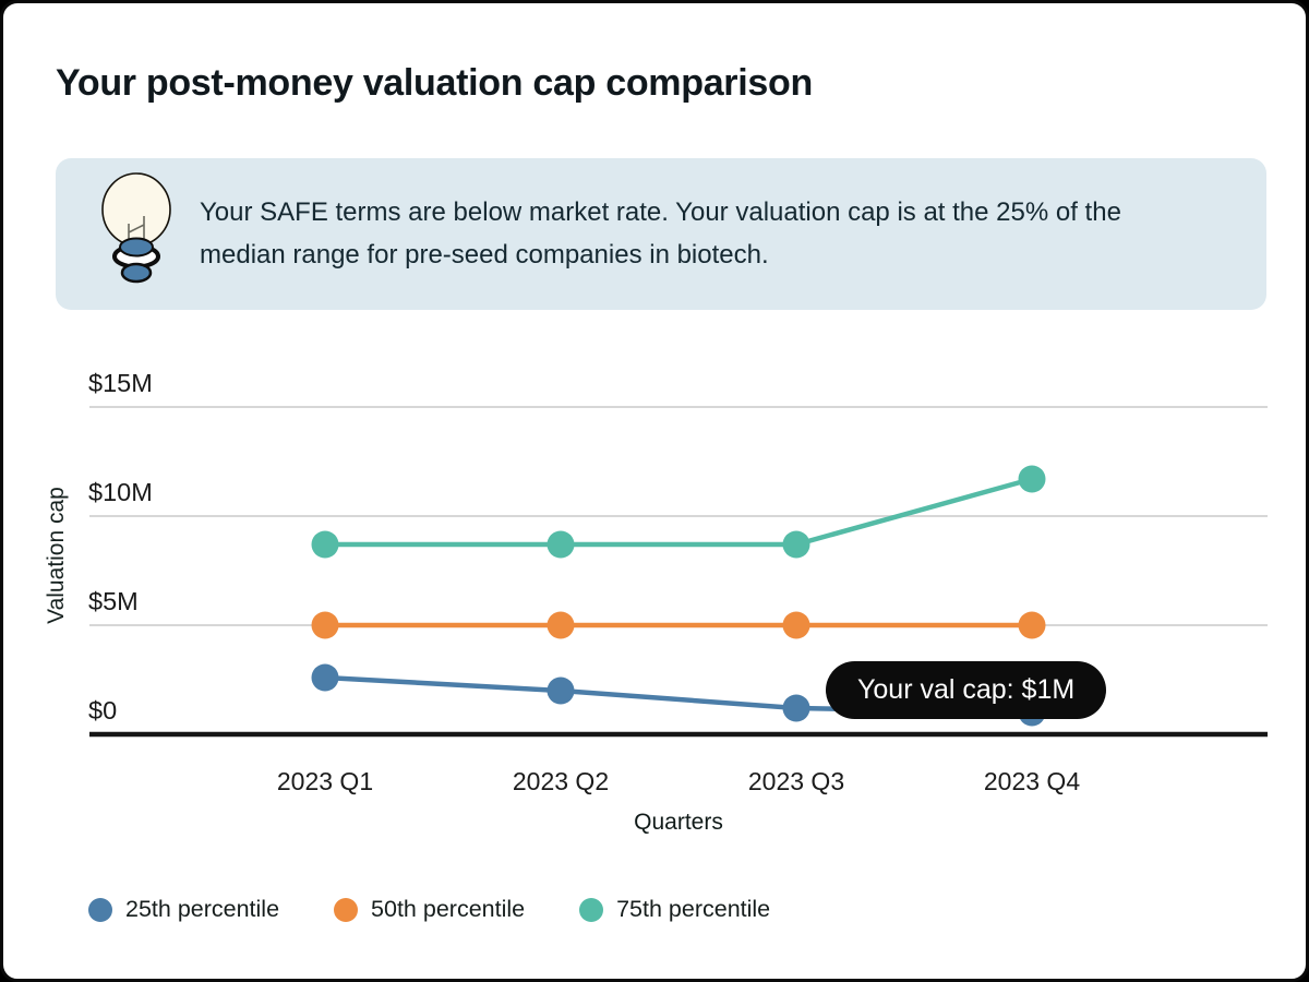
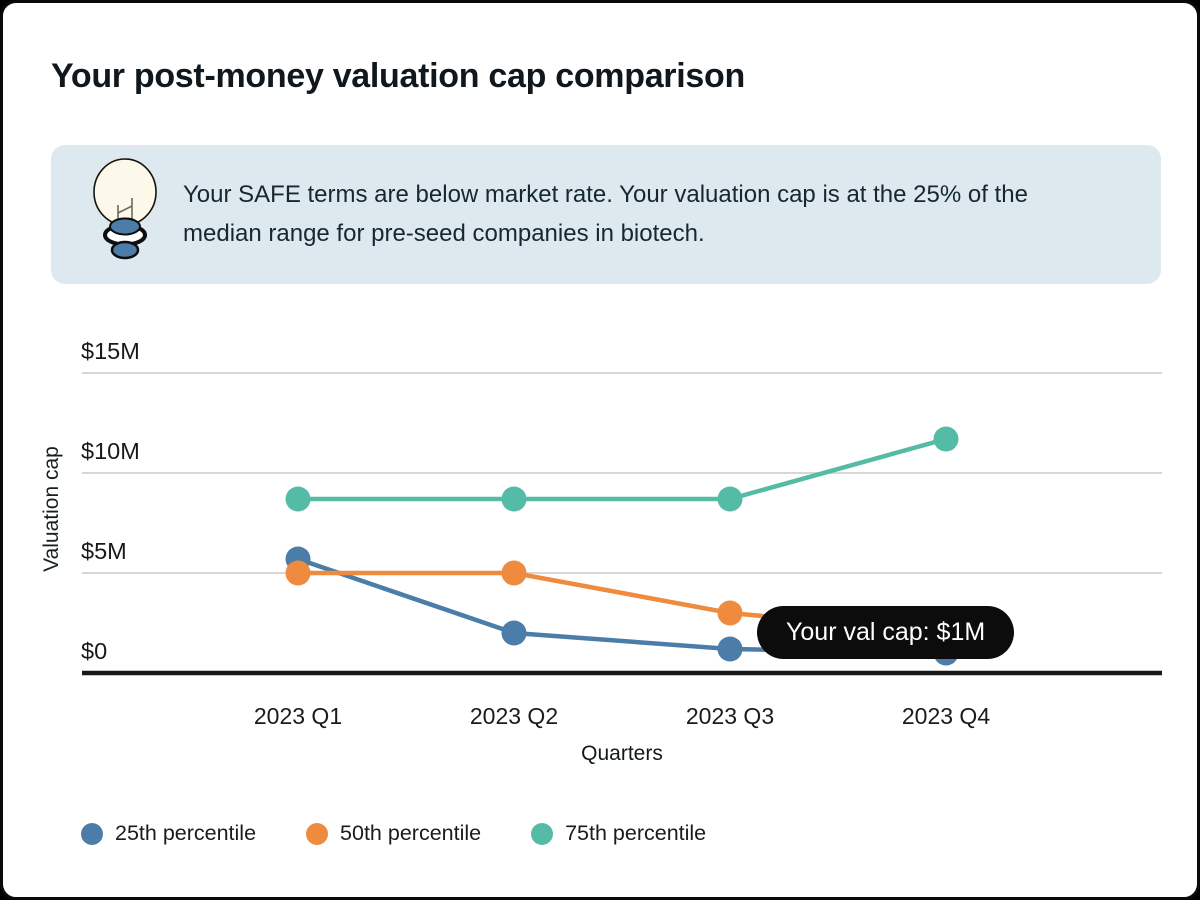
25th percentile/2023 Q1: $2.6M -> $5.7M
50th percentile/2023 Q3: $5M -> $3M
50th percentile/2023 Q4: $5M -> $2M
